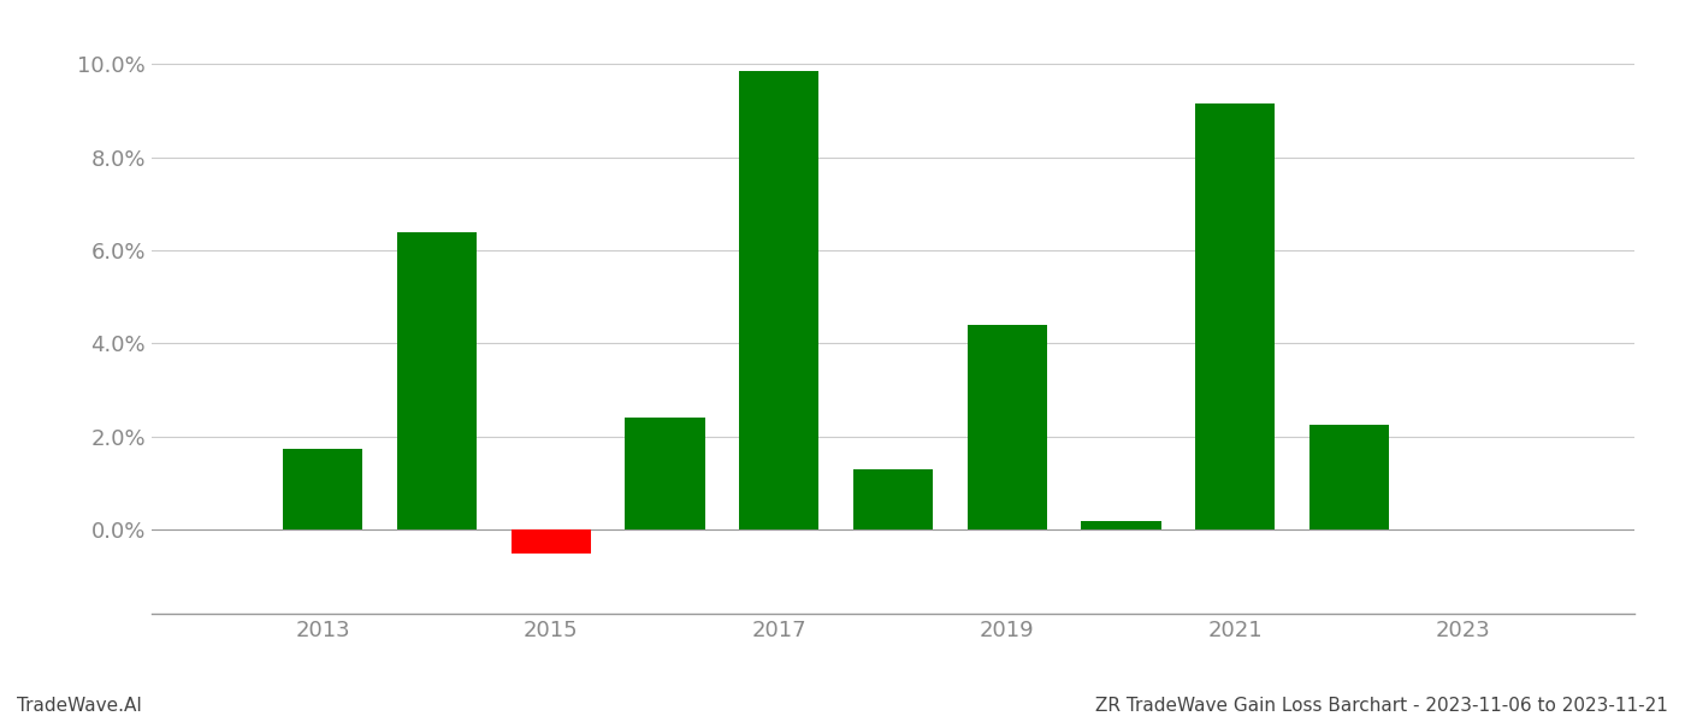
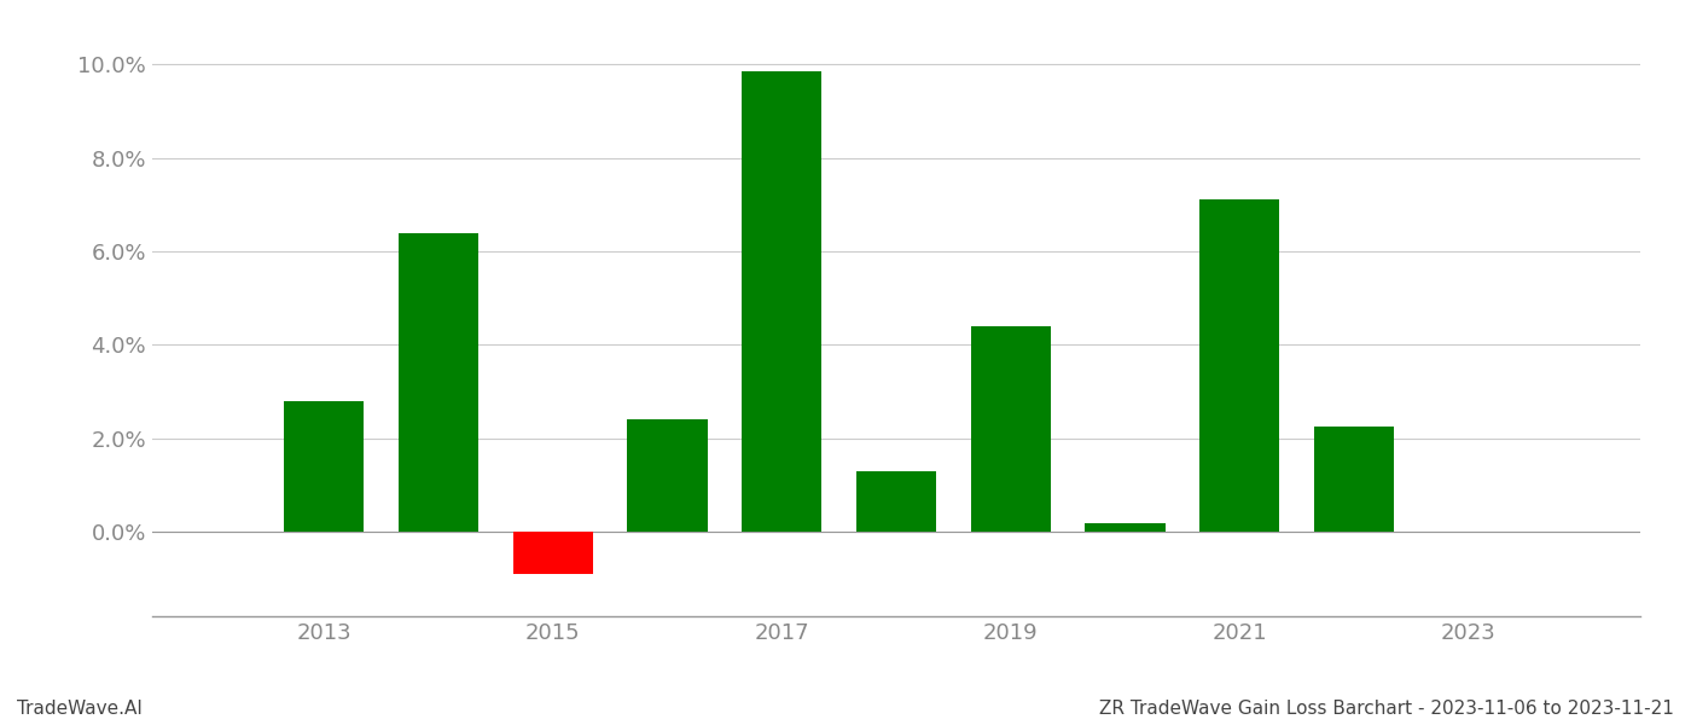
2013: 1.75% -> 2.80%
2015: -0.50% -> -0.90%
2021: 9.15% -> 7.10%
